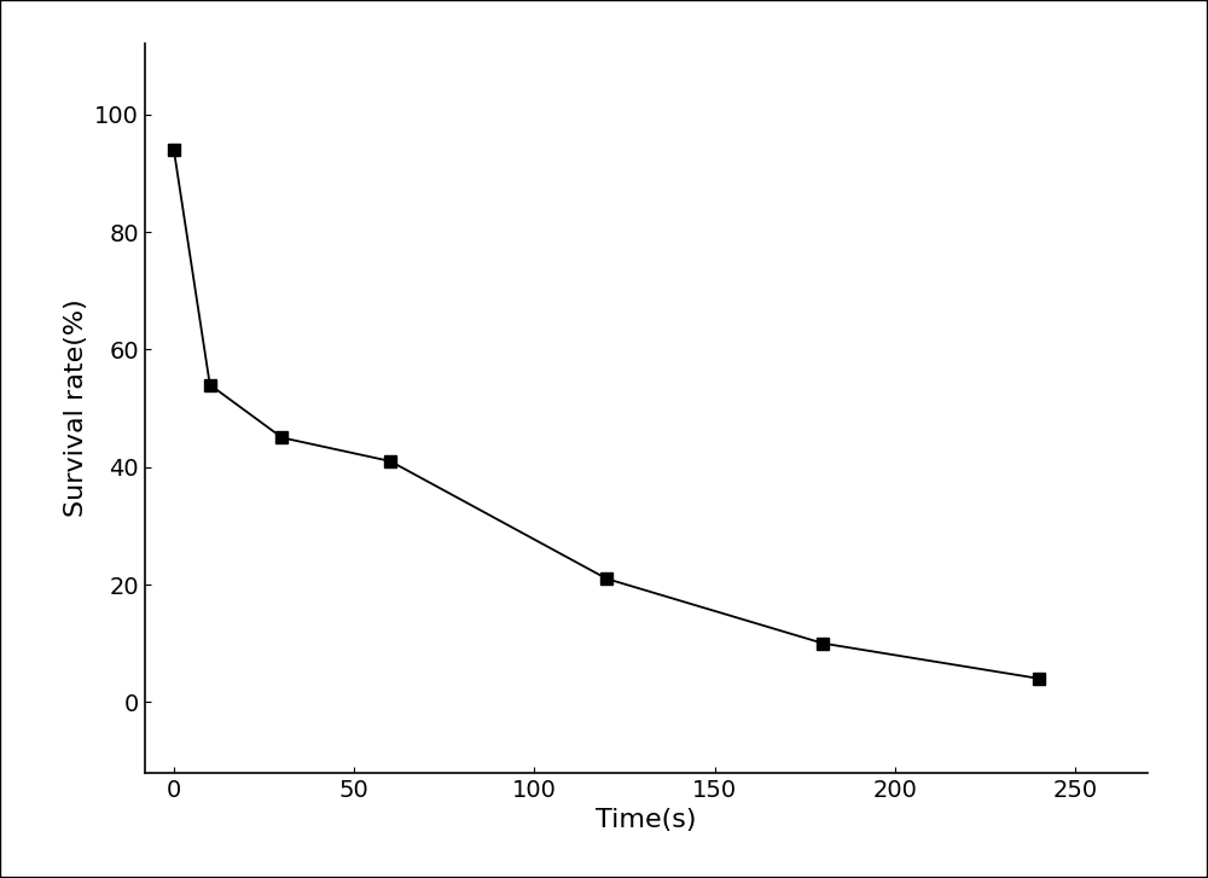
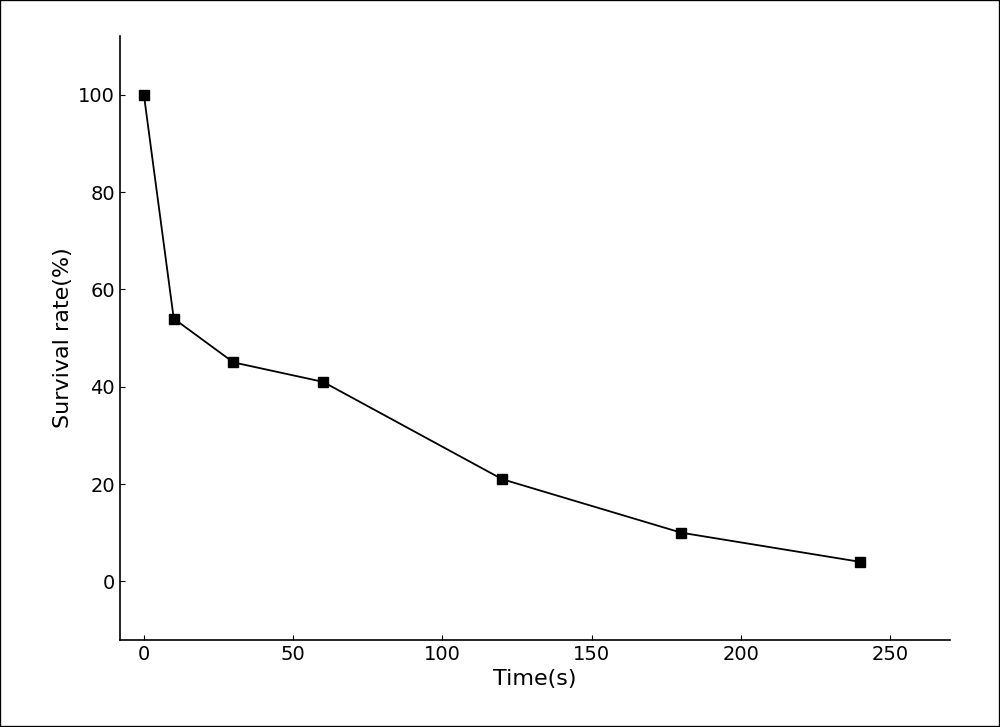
0: 94 -> 100
